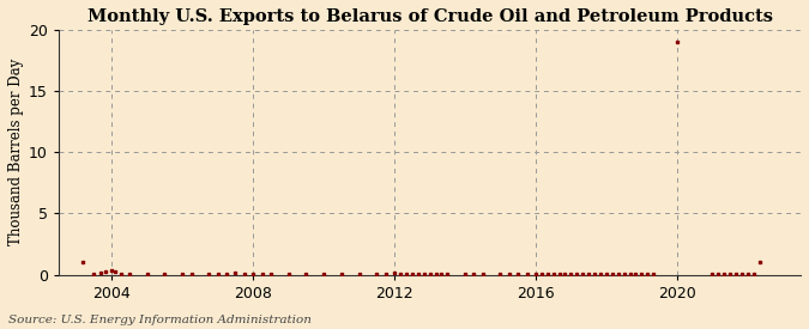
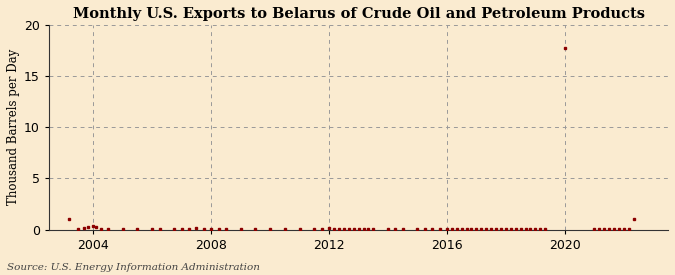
2020: 19.0 -> 17.7
